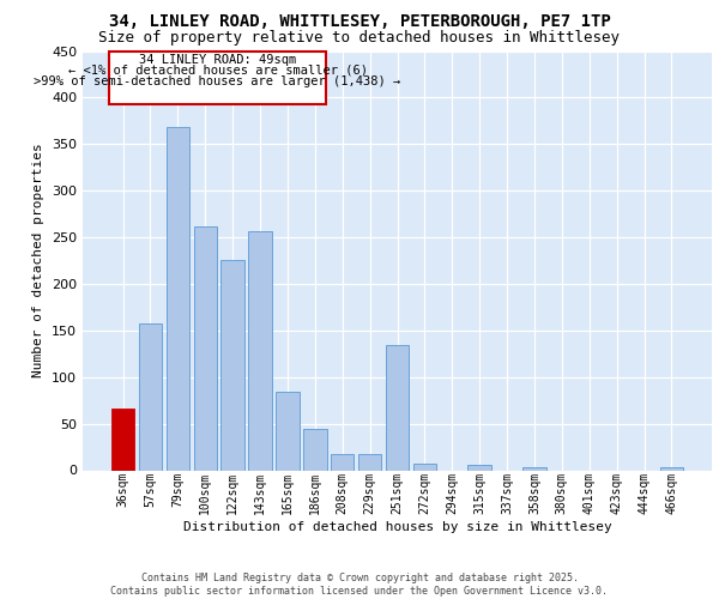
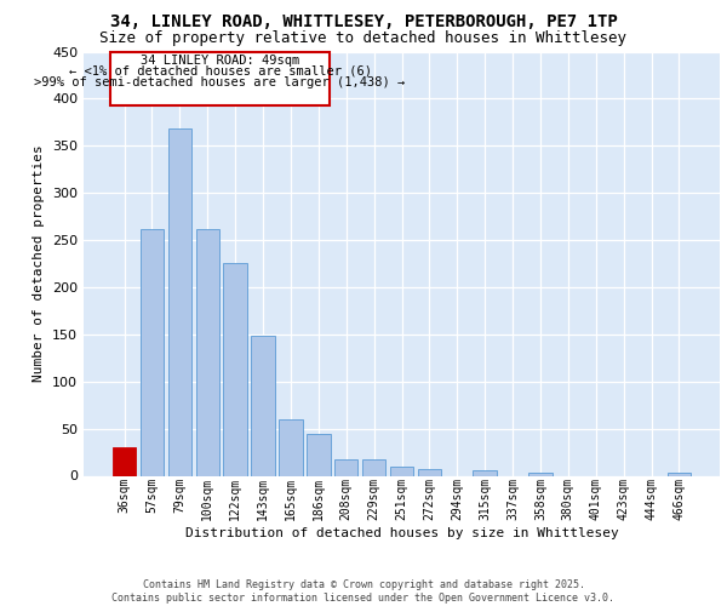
36sqm: 66 -> 30
57sqm: 158 -> 262
143sqm: 256 -> 148
165sqm: 84 -> 60
251sqm: 134 -> 10
